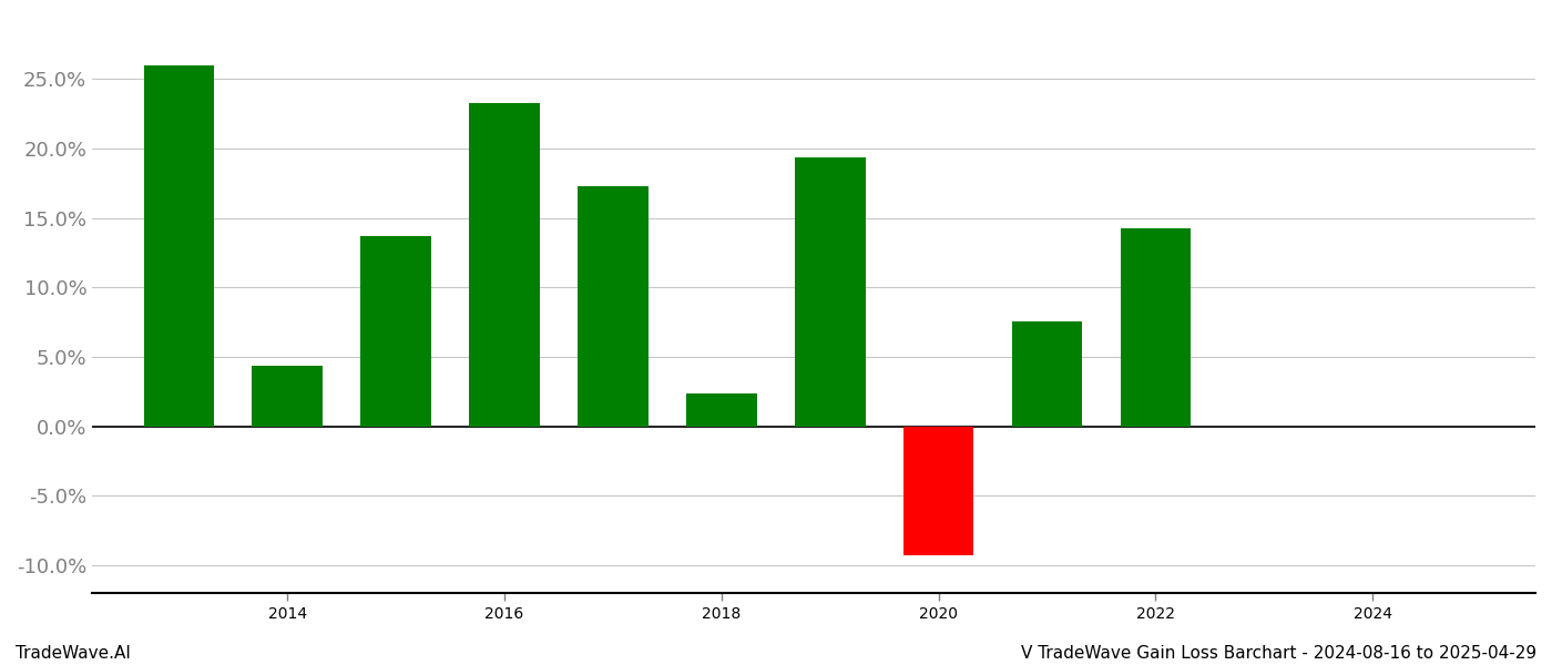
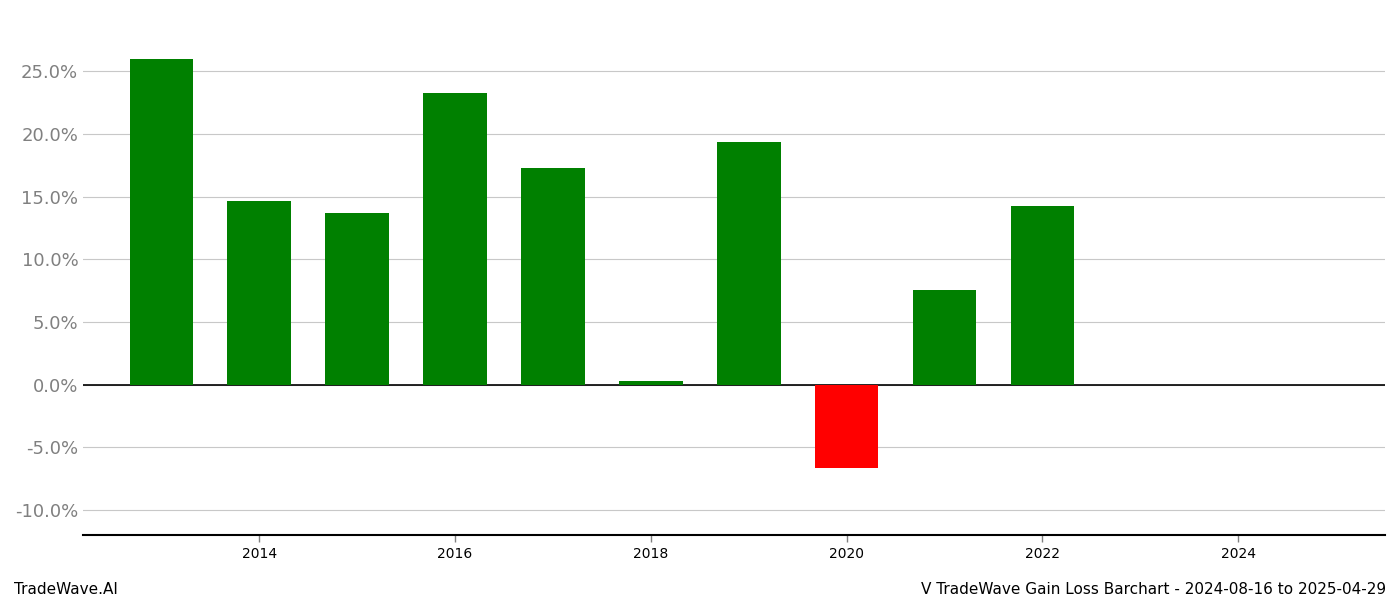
2014: 4.4% -> 14.7%
2018: 2.4% -> 0.3%
2020: -9.3% -> -6.6%
